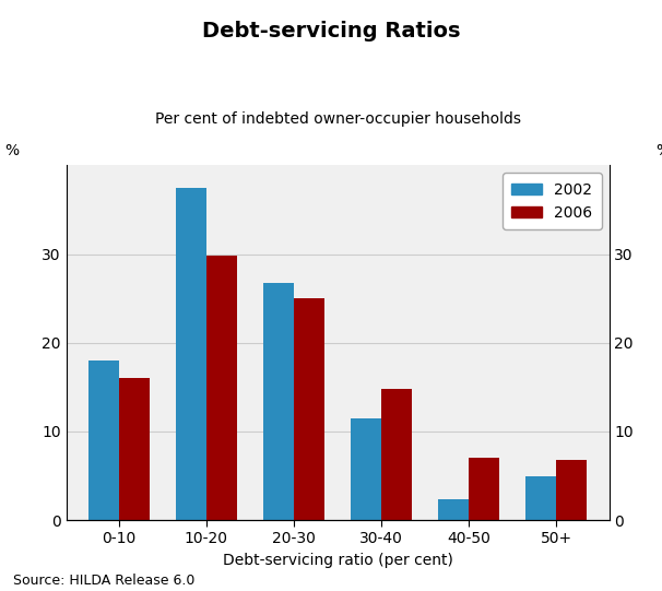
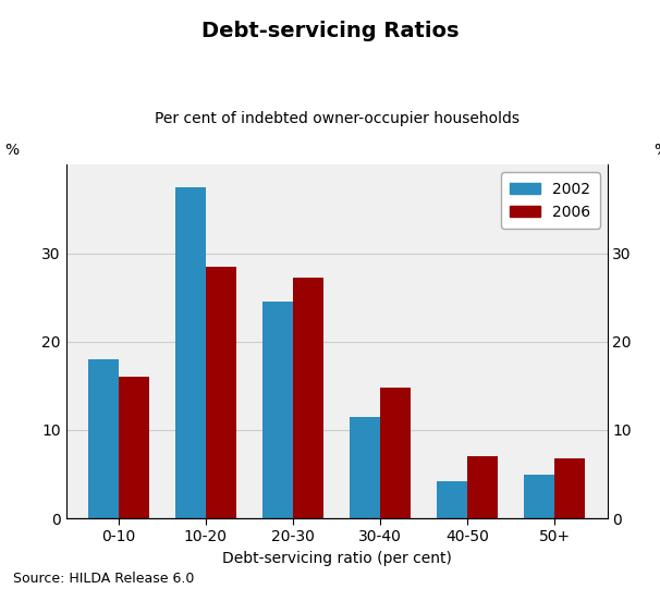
2006/10-20: 29.8 -> 28.5
2002/20-30: 26.8 -> 24.5
2006/20-30: 25.0 -> 27.3
2002/40-50: 2.4 -> 4.2
